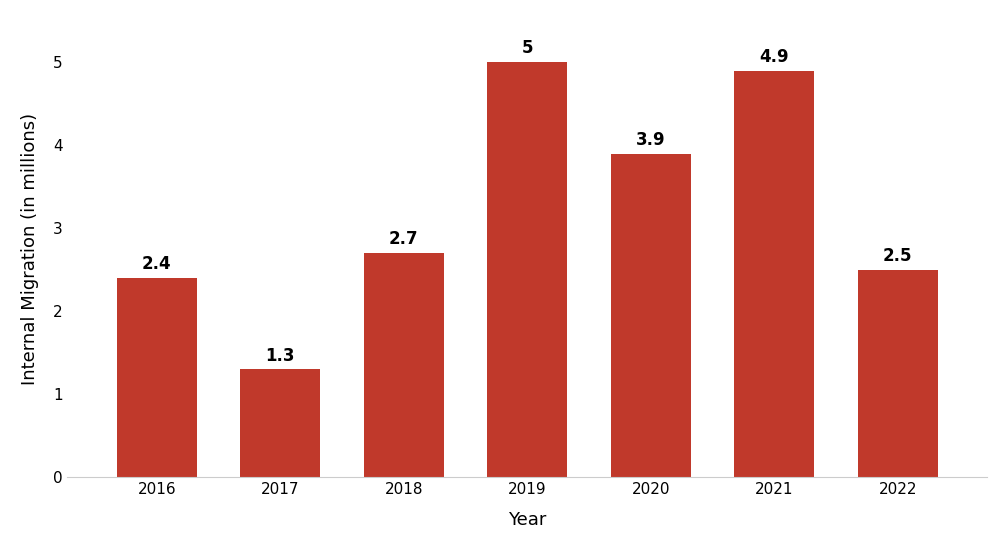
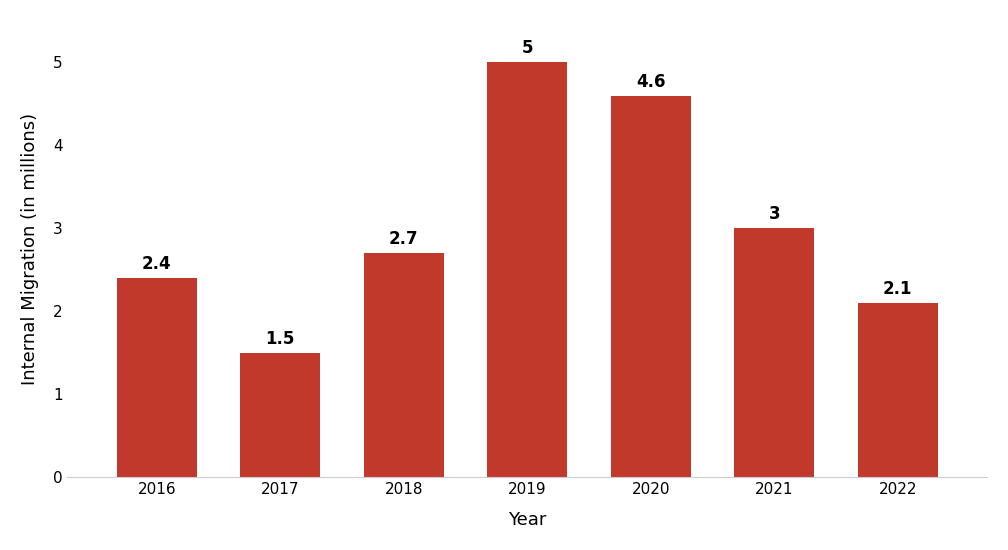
2017: 1.3 -> 1.5
2020: 3.9 -> 4.6
2021: 4.9 -> 3
2022: 2.5 -> 2.1
